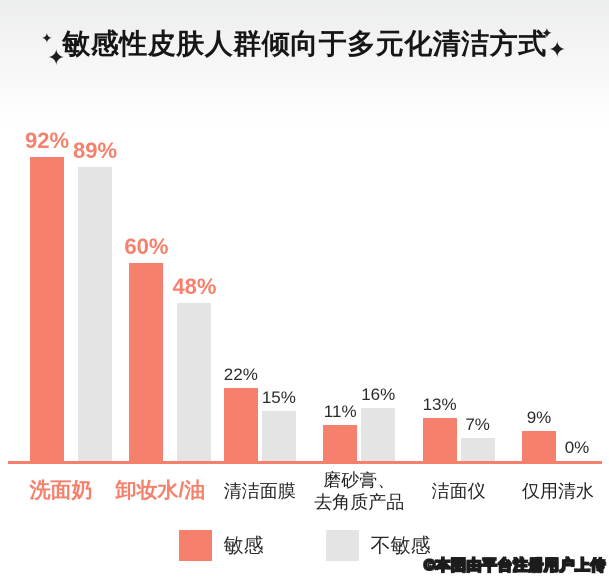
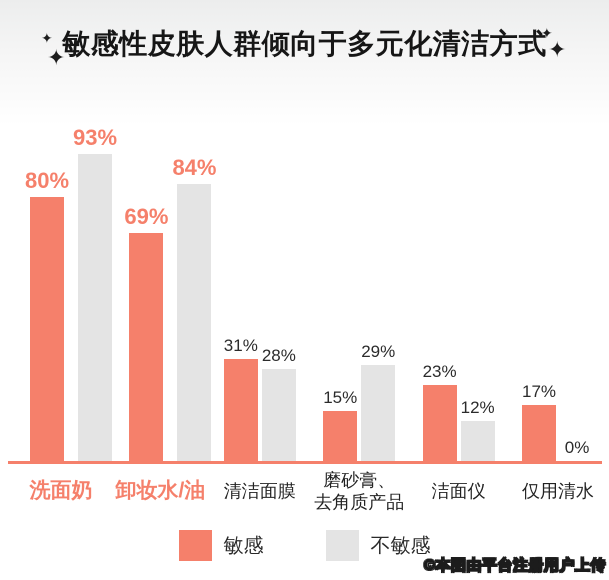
敏感/洗面奶: 92% -> 80%
不敏感/洗面奶: 89% -> 93%
敏感/卸妆水/油: 60% -> 69%
不敏感/卸妆水/油: 48% -> 84%
敏感/清洁面膜: 22% -> 31%
不敏感/清洁面膜: 15% -> 28%
敏感/磨砂膏、 去角质产品: 11% -> 15%
不敏感/磨砂膏、 去角质产品: 16% -> 29%
敏感/洁面仪: 13% -> 23%
不敏感/洁面仪: 7% -> 12%
敏感/仅用清水: 9% -> 17%
